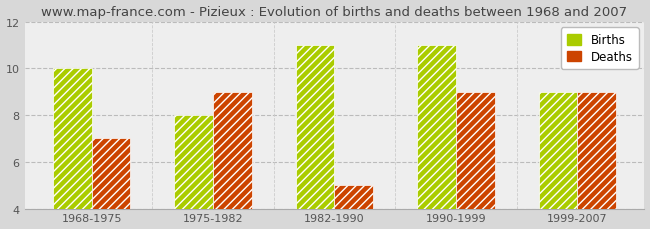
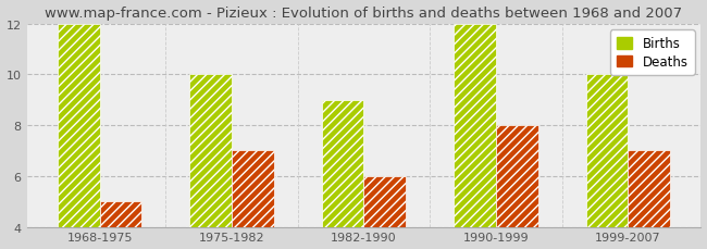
Births/1968-1975: 10 -> 12
Deaths/1968-1975: 7 -> 5
Births/1975-1982: 8 -> 10
Deaths/1975-1982: 9 -> 7
Births/1982-1990: 11 -> 9
Deaths/1982-1990: 5 -> 6
Births/1990-1999: 11 -> 12
Deaths/1990-1999: 9 -> 8
Births/1999-2007: 9 -> 10
Deaths/1999-2007: 9 -> 7
